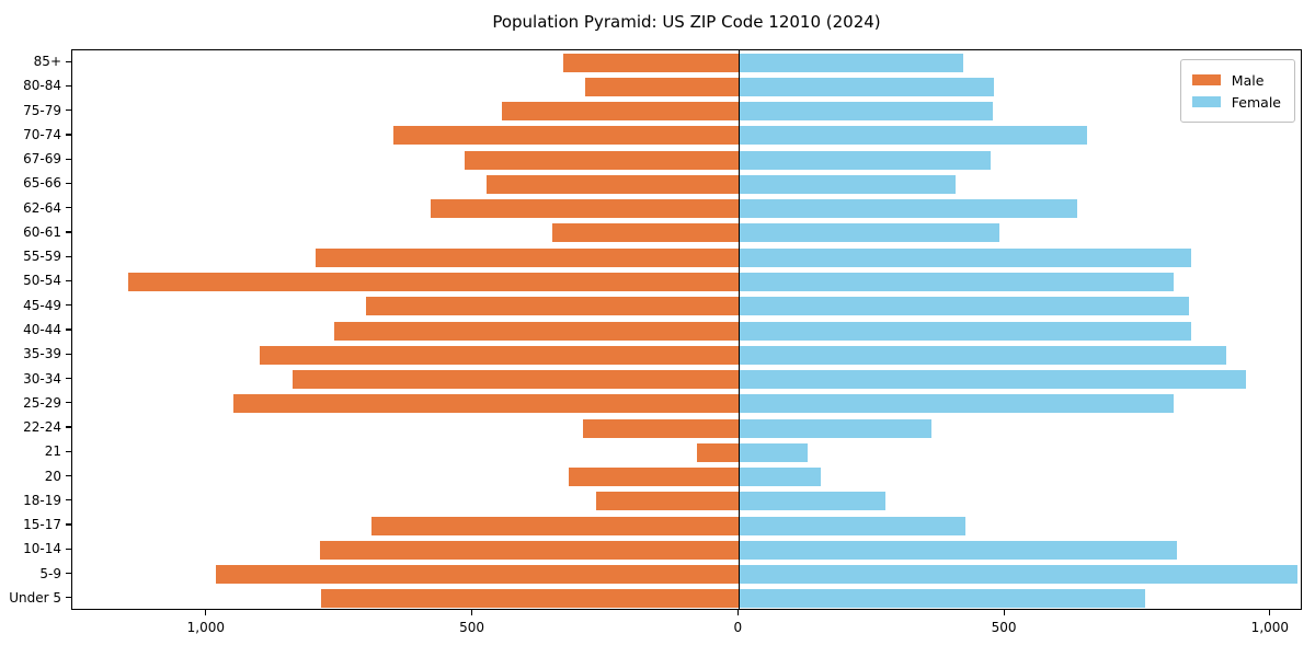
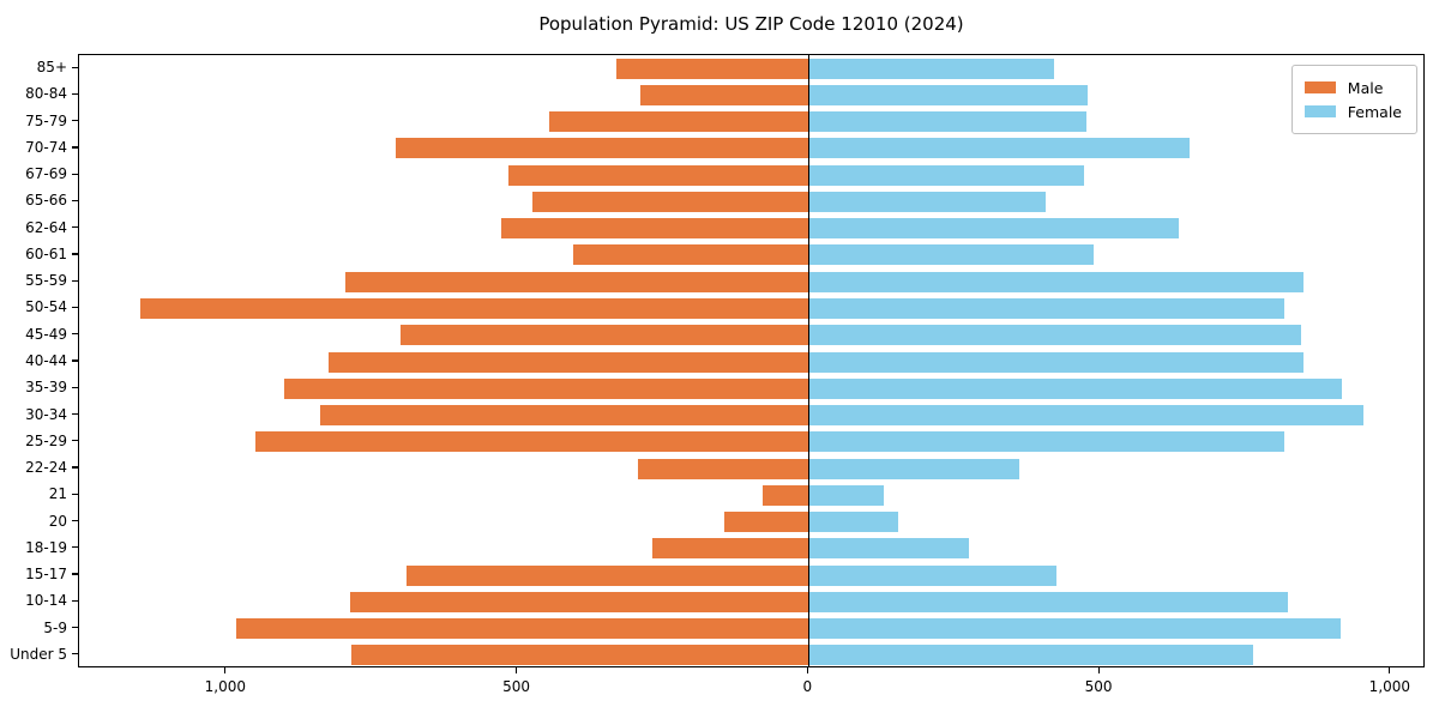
Male/70-74: 650 -> 710
Male/62-64: 580 -> 530
Male/60-61: 350 -> 400
Male/40-44: 760 -> 820
Male/20: 320 -> 140
Female/5-9: 1050 -> 910
